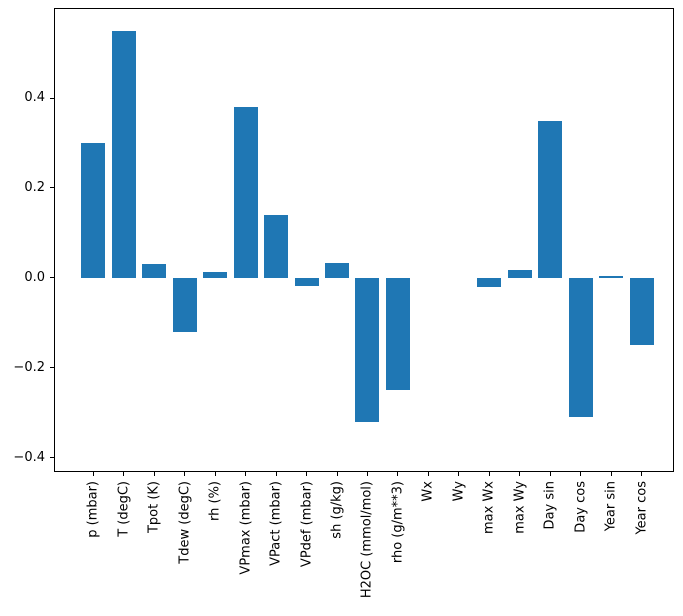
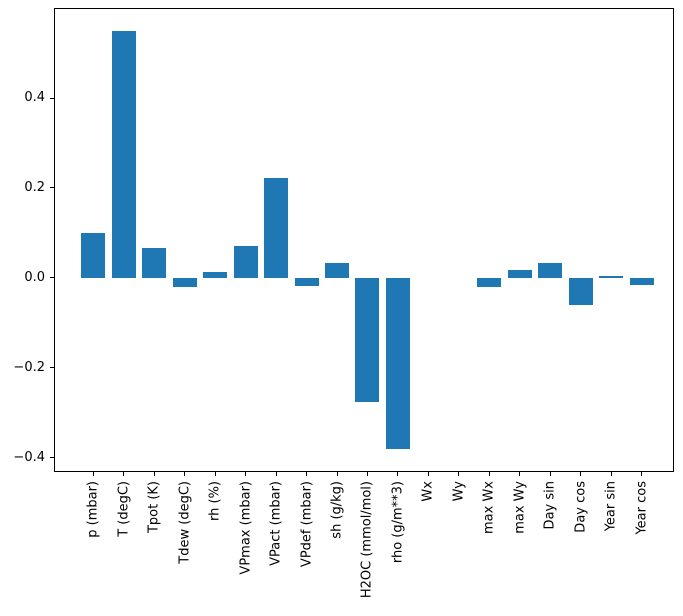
p (mbar): 0.30 -> 0.10
Tpot (K): 0.03 -> 0.07
Tdew (degC): -0.12 -> -0.02
VPmax (mbar): 0.38 -> 0.07
VPact (mbar): 0.14 -> 0.22
H2OC (mmol/mol): -0.32 -> -0.28
rho (g/m**3): -0.25 -> -0.38
Day sin: 0.35 -> 0.03
Day cos: -0.31 -> -0.06
Year cos: -0.15 -> -0.02
